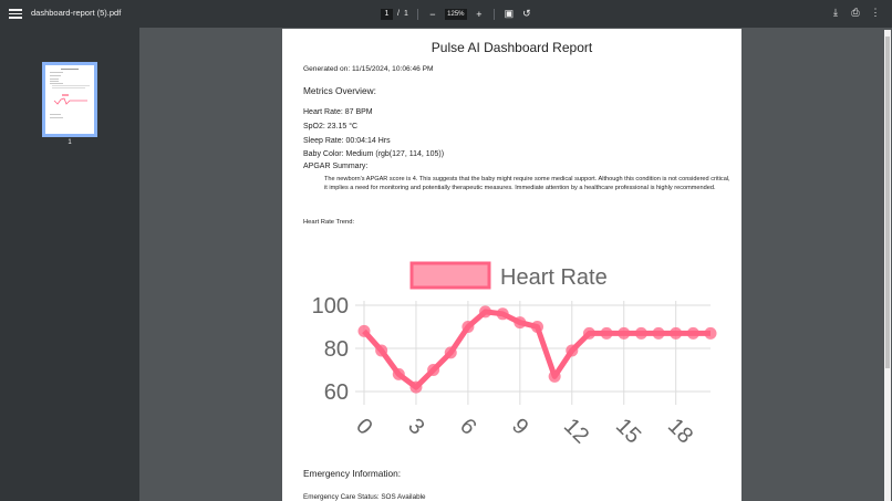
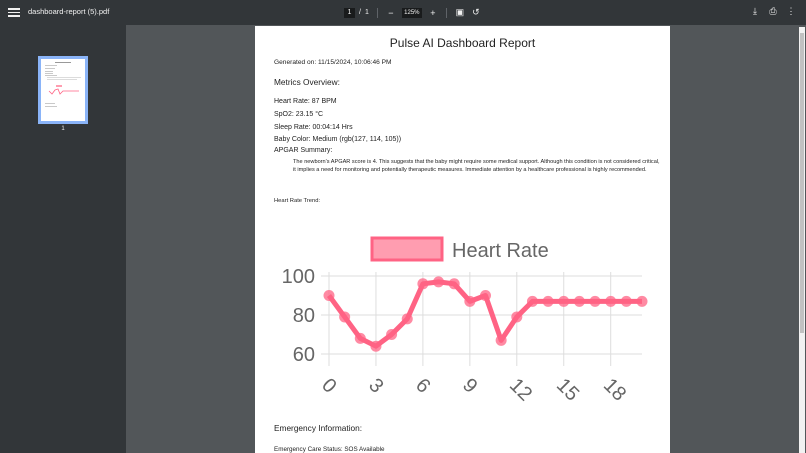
0: 88 -> 90
3: 62 -> 64
6: 90 -> 96
9: 92 -> 87
